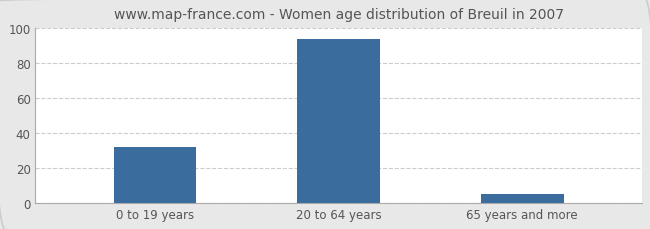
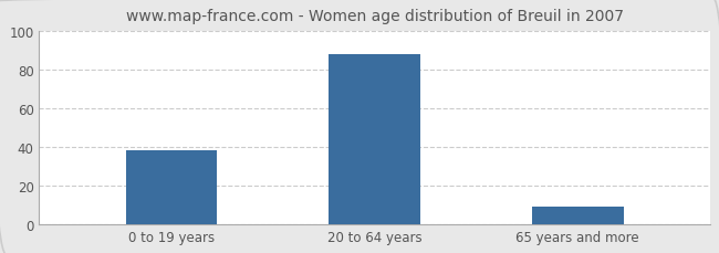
0 to 19 years: 32 -> 38
20 to 64 years: 94 -> 88
65 years and more: 5 -> 9
